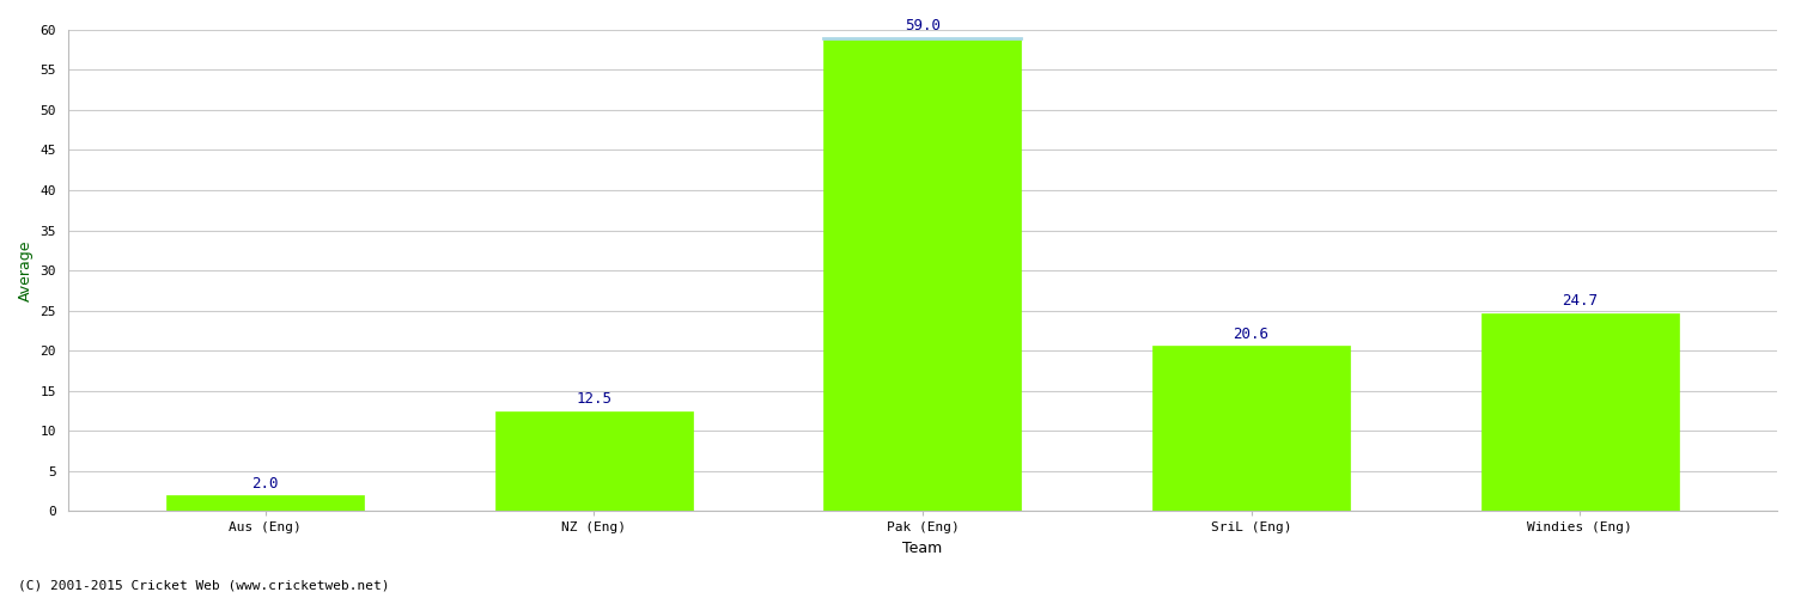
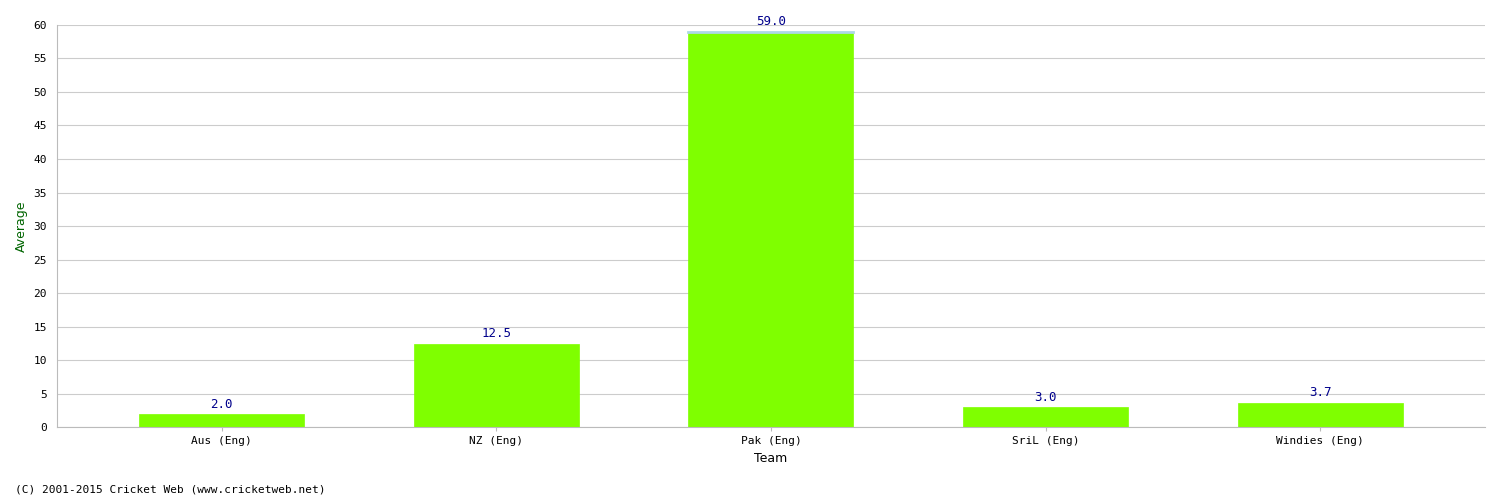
SriL (Eng): 20.6 -> 3.0
Windies (Eng): 24.7 -> 3.7
